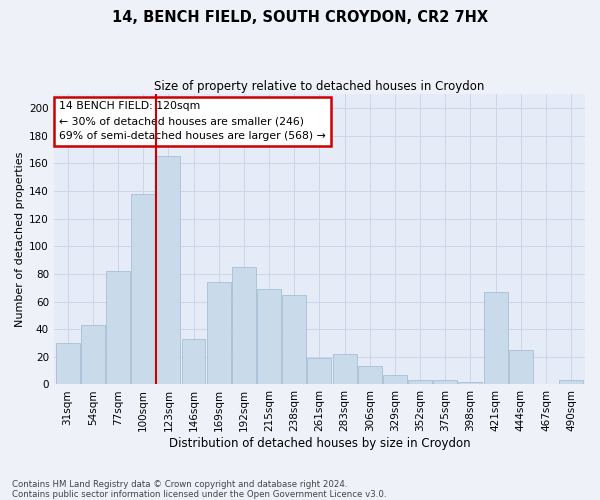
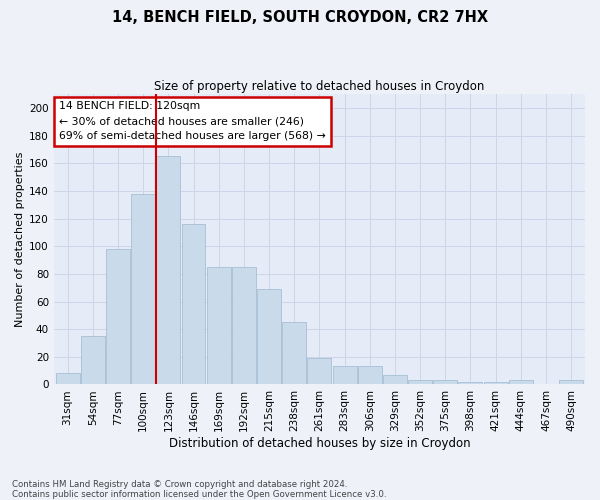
31sqm: 30 -> 8
54sqm: 43 -> 35
77sqm: 82 -> 98
146sqm: 33 -> 116
169sqm: 74 -> 85
238sqm: 65 -> 45
283sqm: 22 -> 13
421sqm: 67 -> 2
444sqm: 25 -> 3
